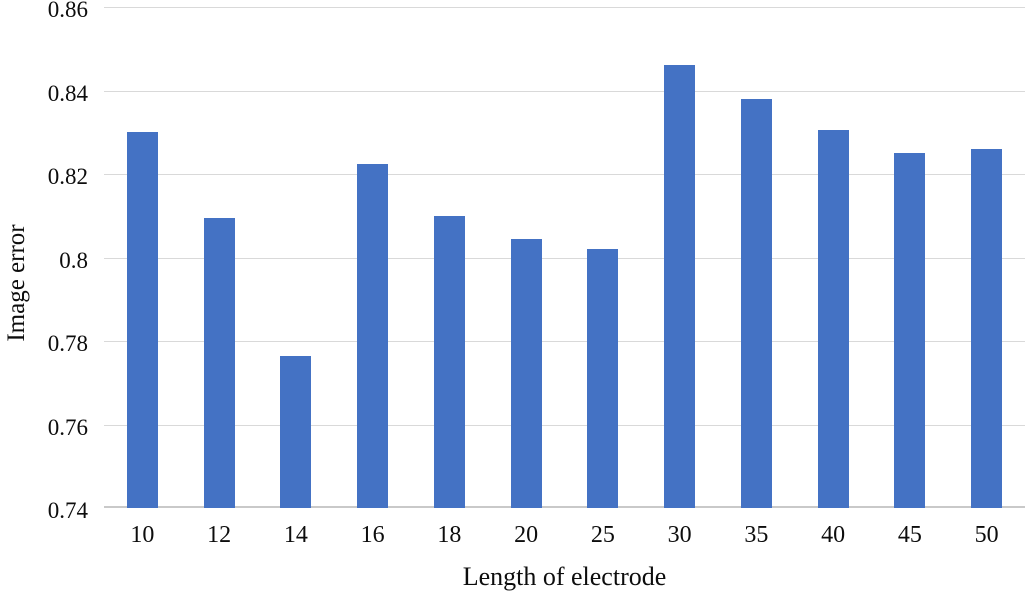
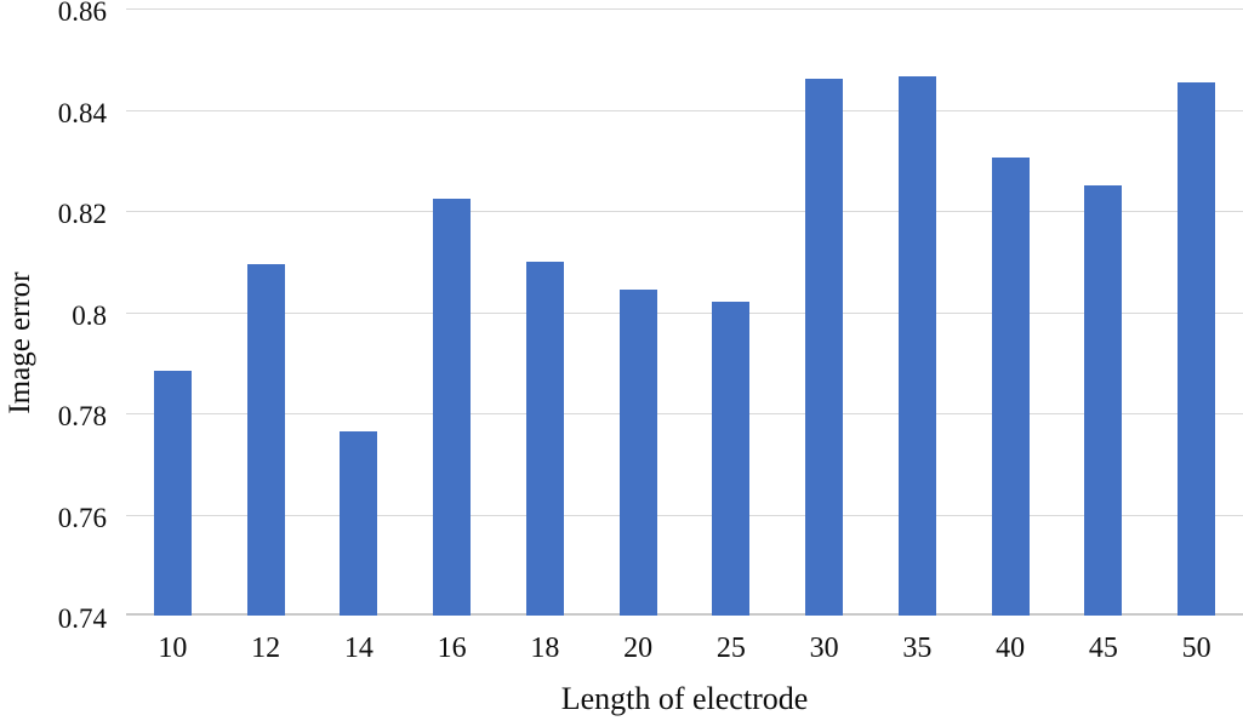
10: 0.830 -> 0.788
35: 0.838 -> 0.847
50: 0.826 -> 0.846
